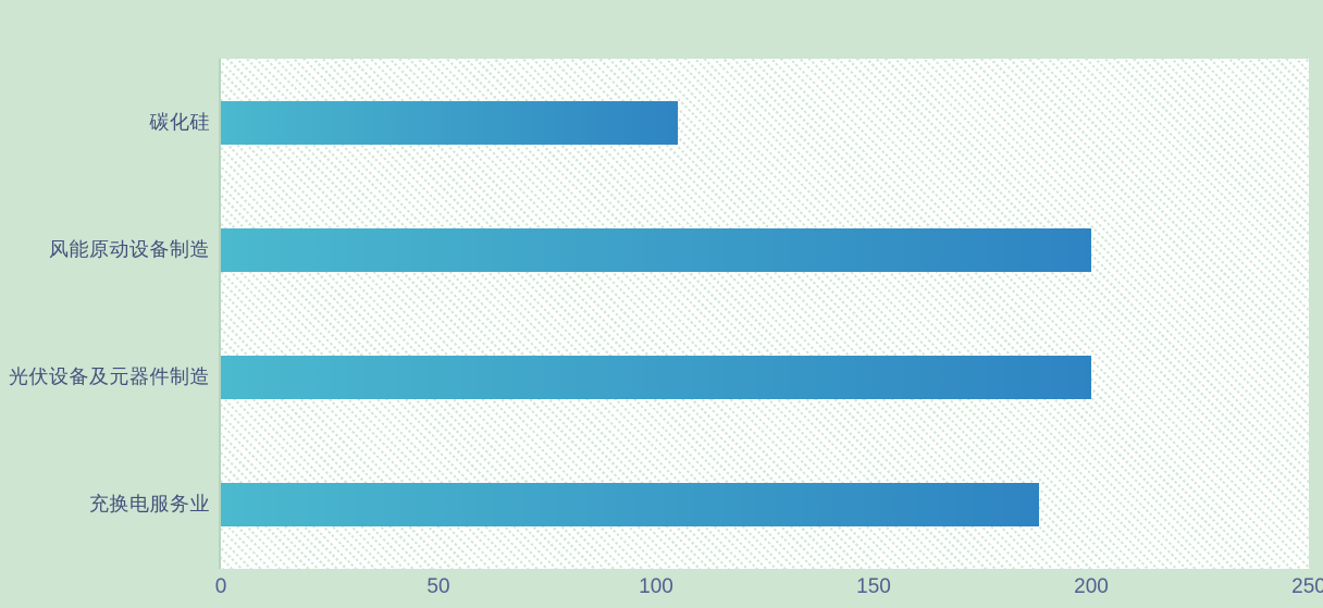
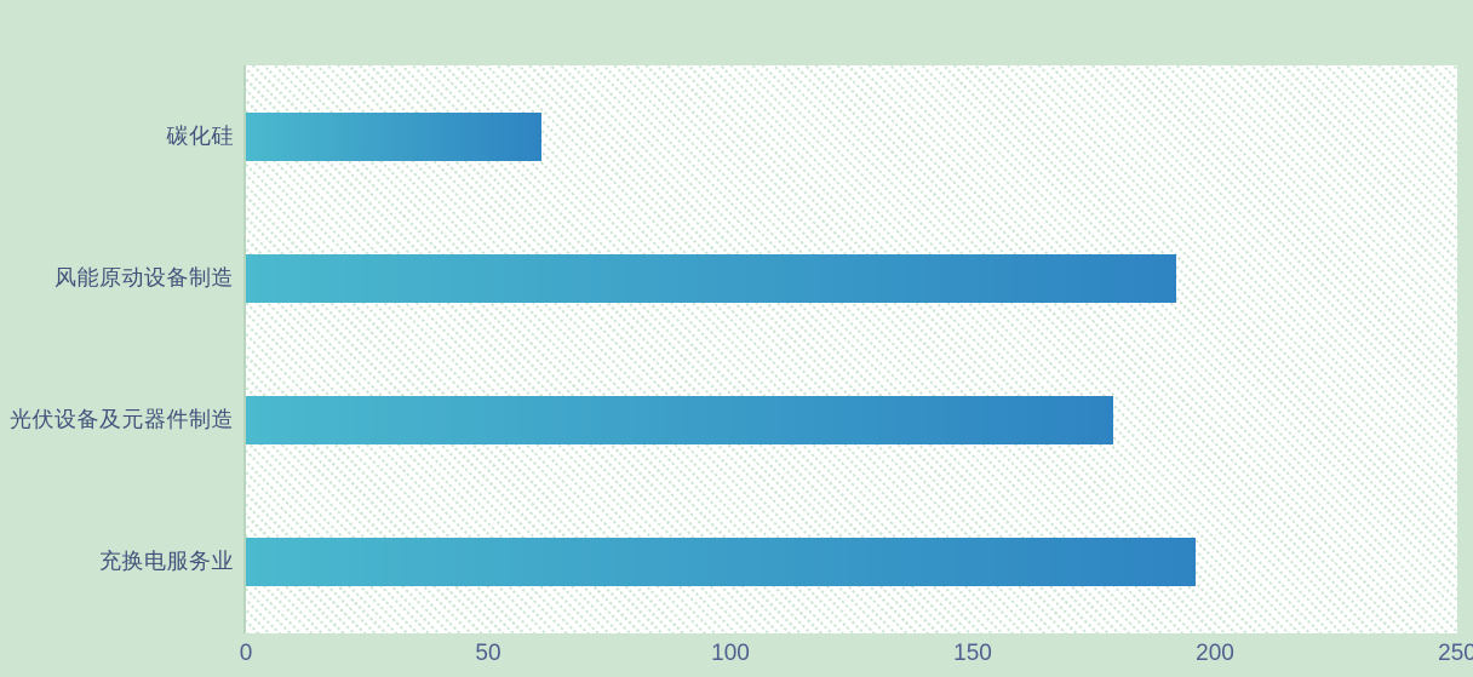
碳化硅: 105 -> 61
风能原动设备制造: 200 -> 192
光伏设备及元器件制造: 200 -> 179
充换电服务业: 188 -> 196
